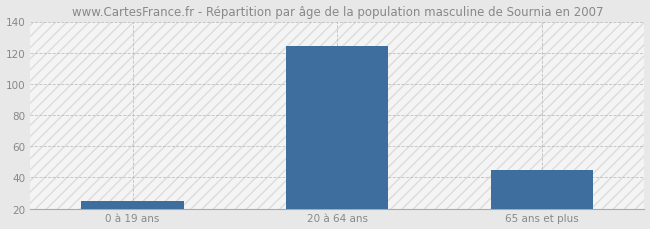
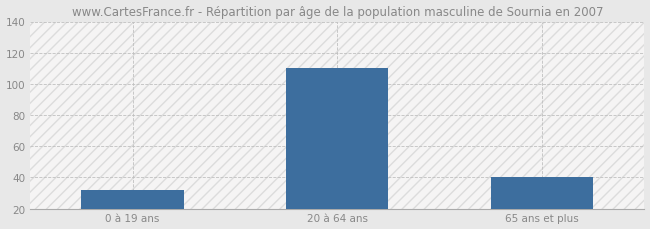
0 à 19 ans: 25 -> 32
20 à 64 ans: 124 -> 110
65 ans et plus: 45 -> 40
